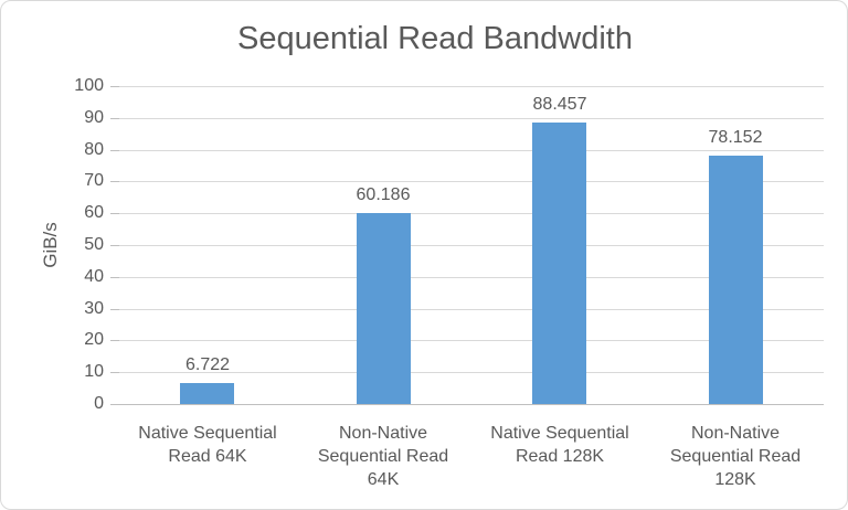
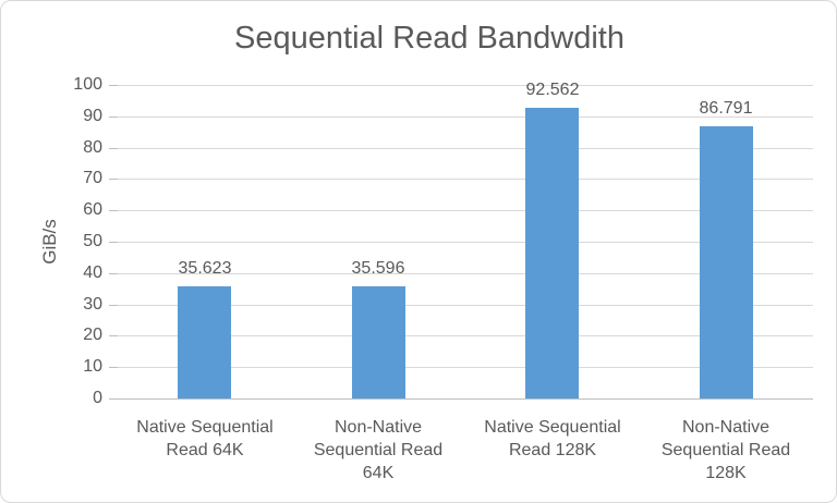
Native Sequential Read 64K: 6.722 -> 35.623
Non-Native Sequential Read 64K: 60.186 -> 35.596
Native Sequential Read 128K: 88.457 -> 92.562
Non-Native Sequential Read 128K: 78.152 -> 86.791
